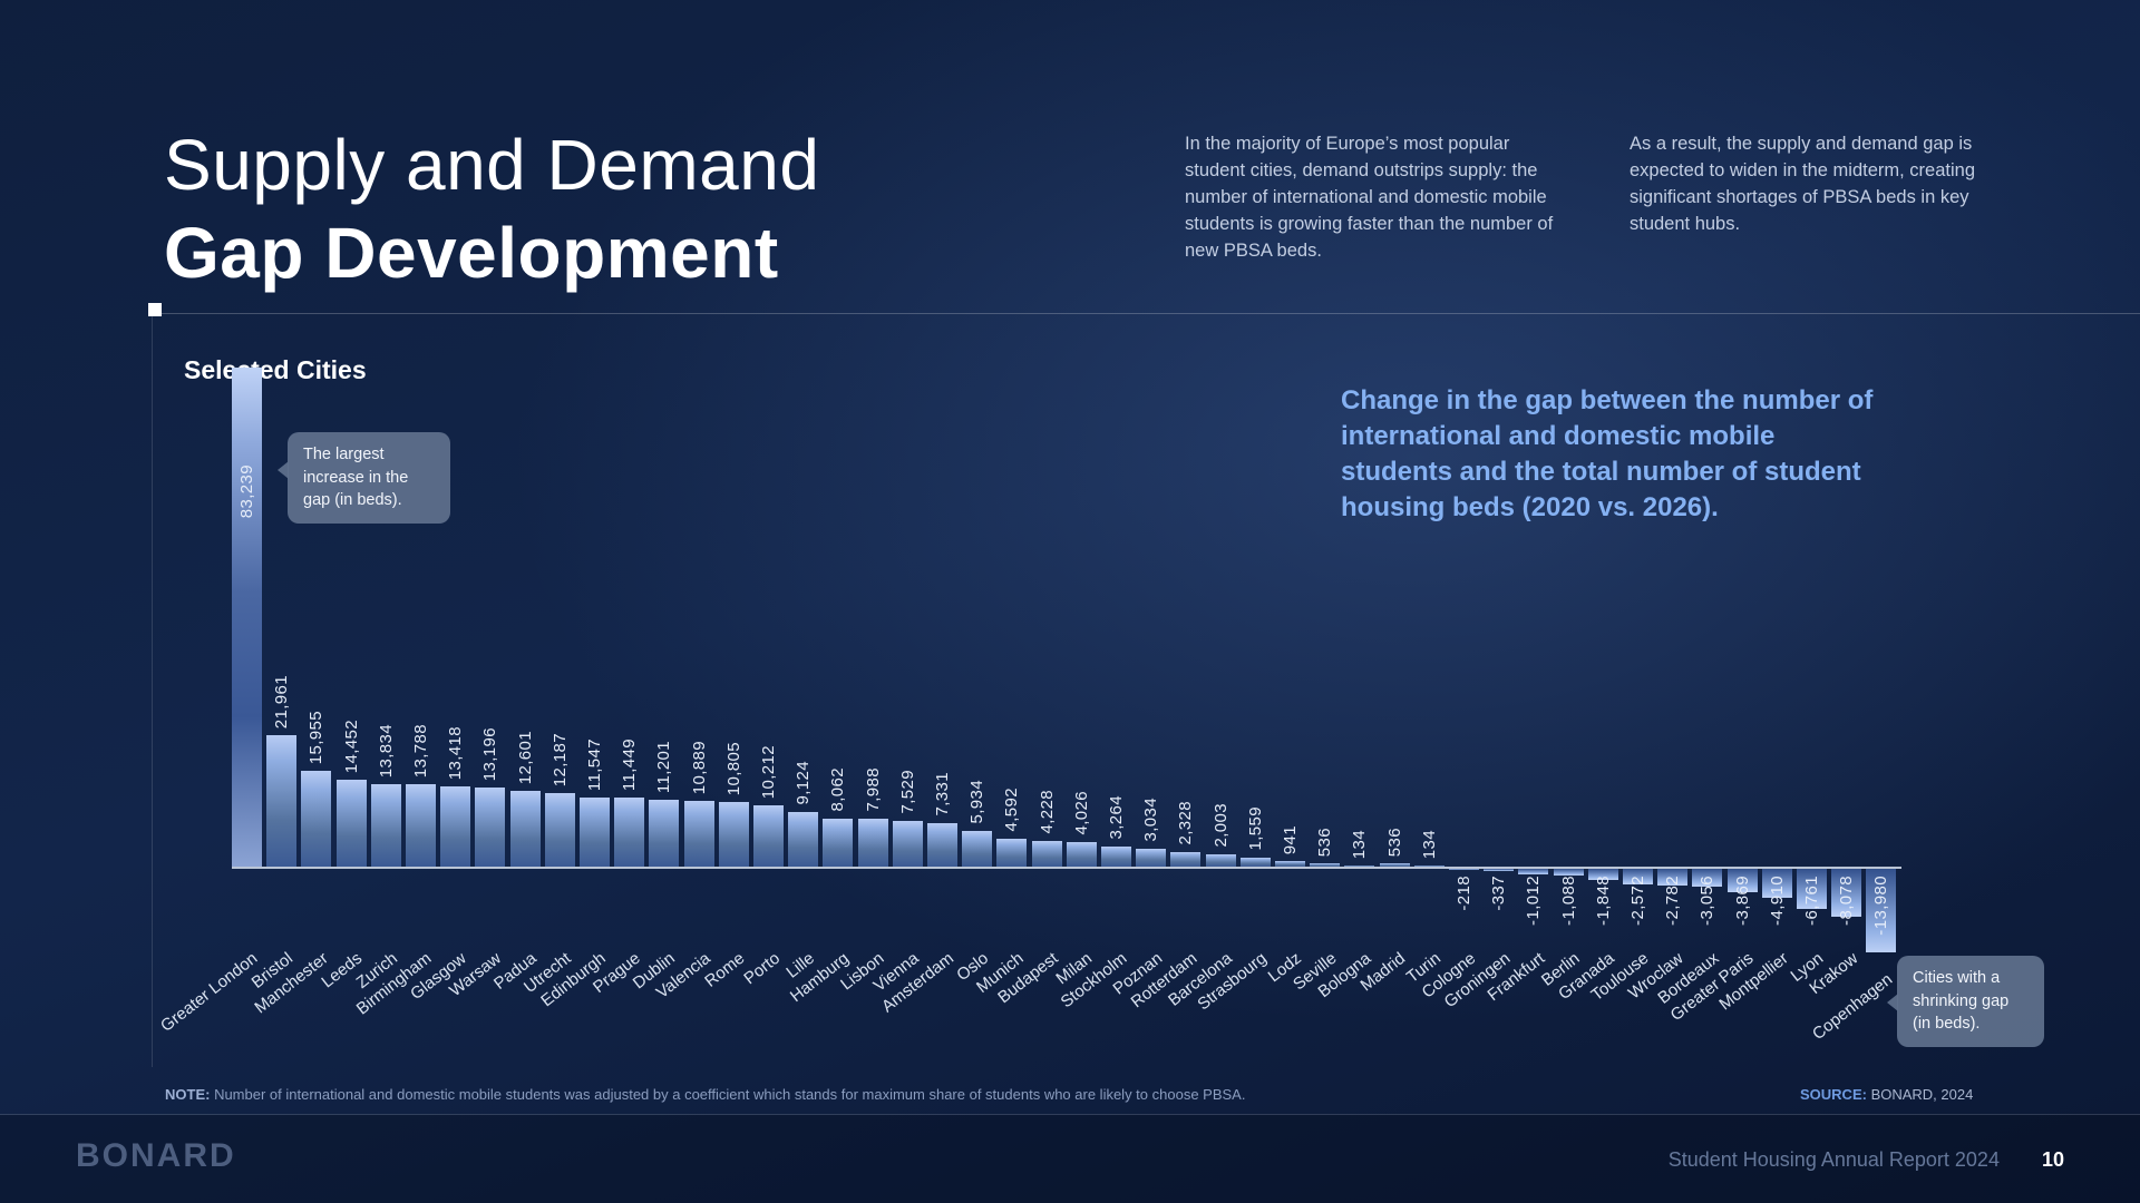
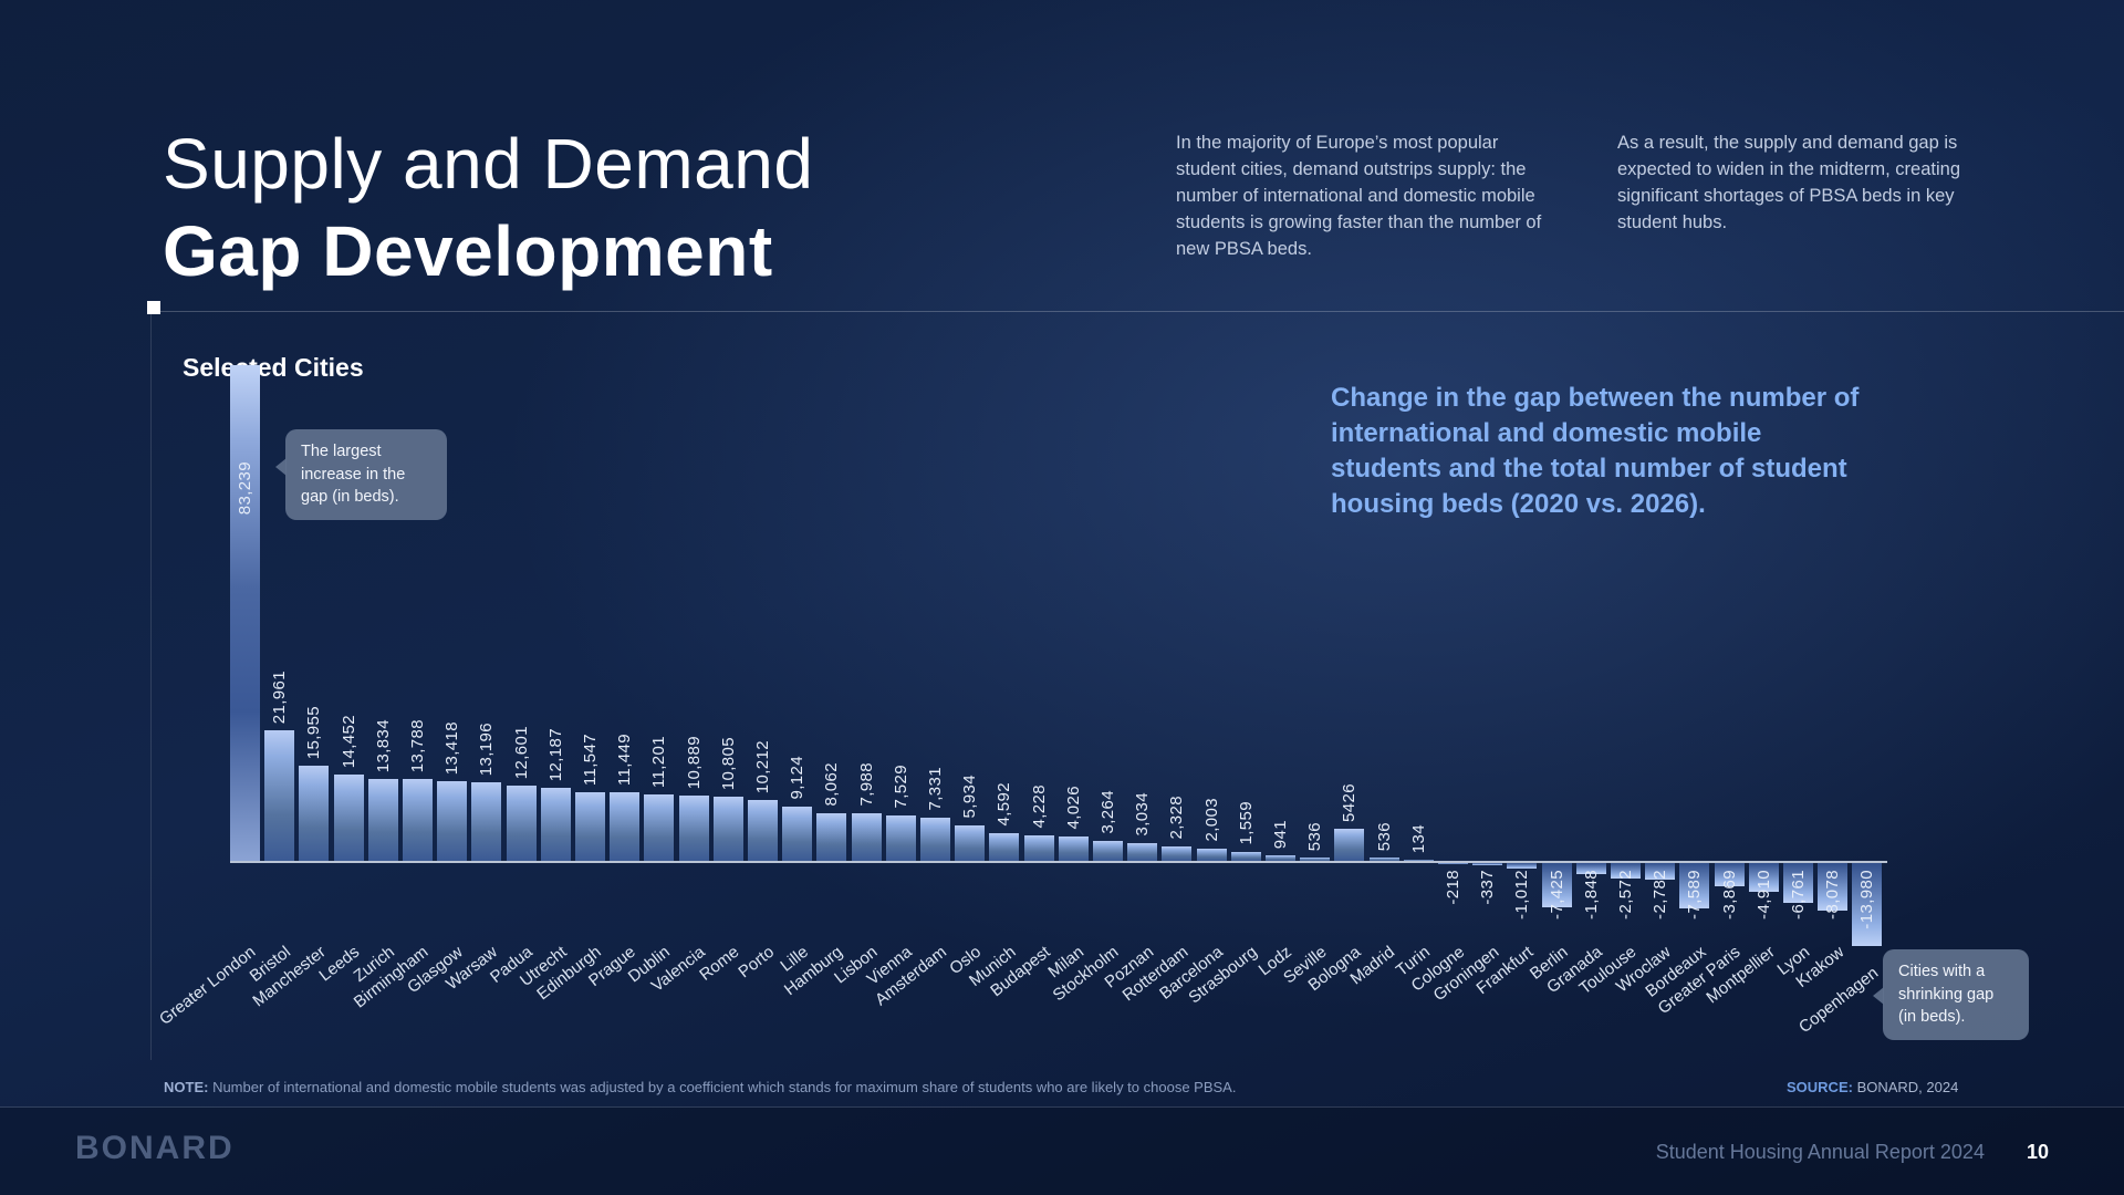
Bologna: 134 -> 5426
Berlin: -1,088 -> -7,425
Bordeaux: -3,056 -> -7,589
